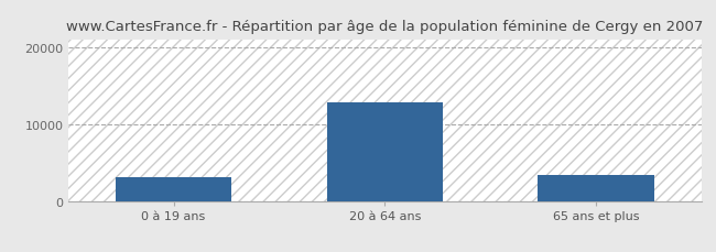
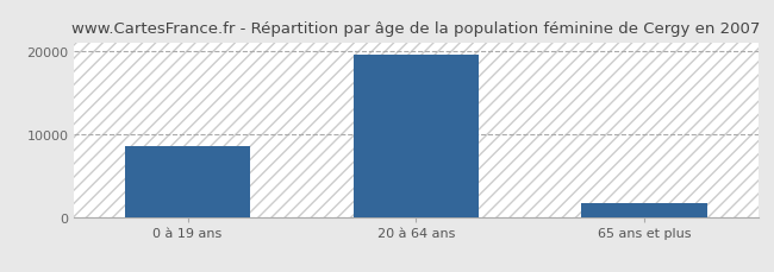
0 à 19 ans: 3200 -> 8500
20 à 64 ans: 12800 -> 19500
65 ans et plus: 3400 -> 1700
